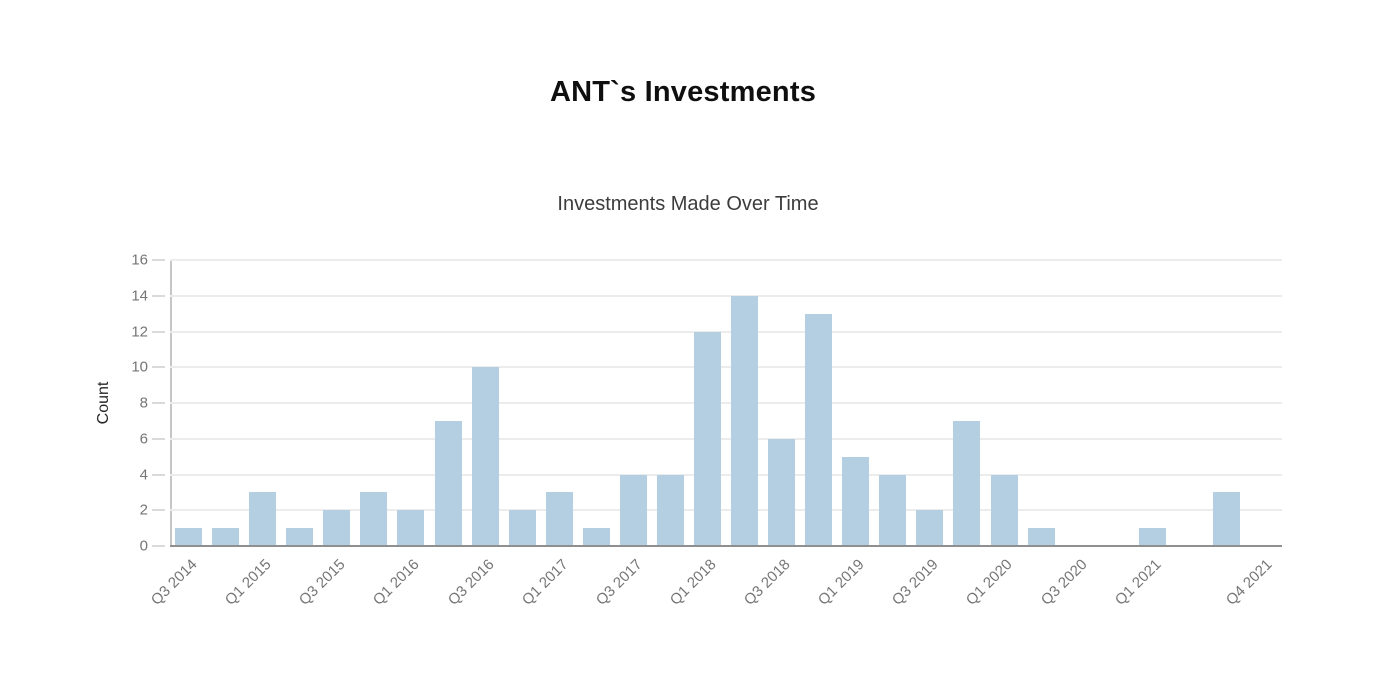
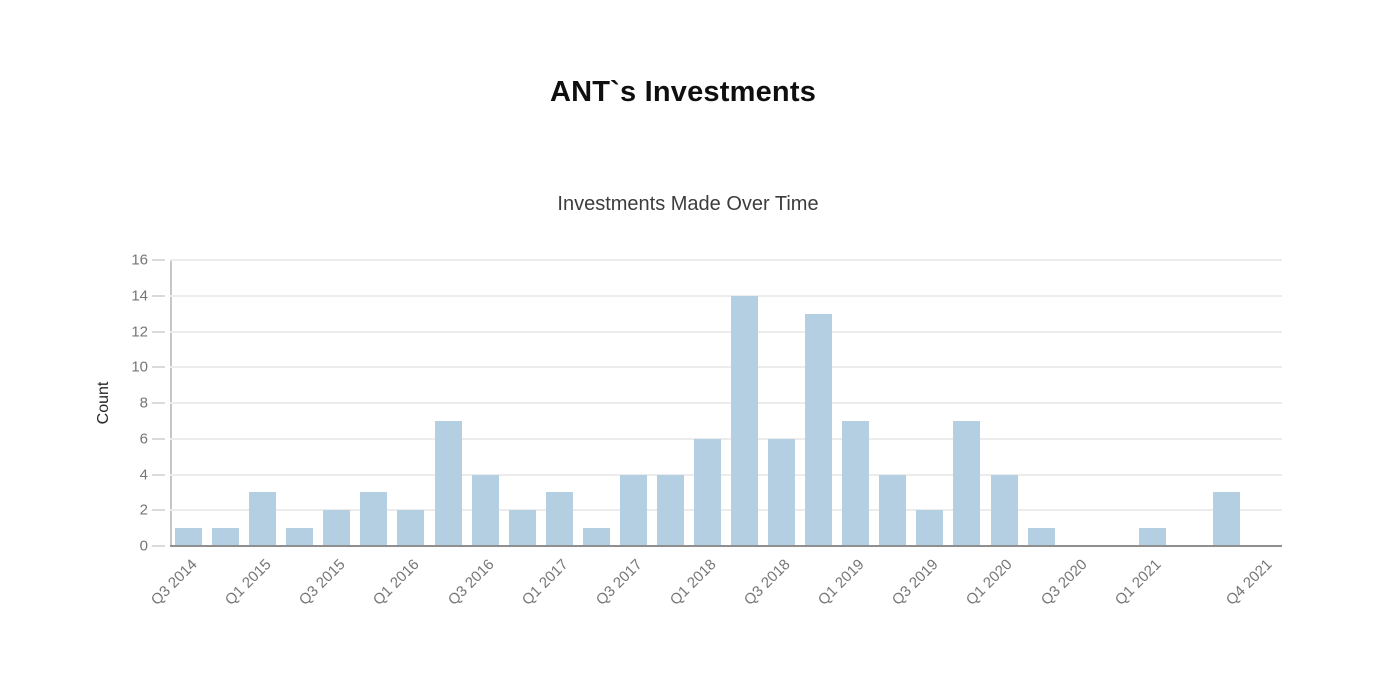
Q3 2016: 10 -> 4
Q1 2018: 12 -> 6
Q1 2019: 5 -> 7
